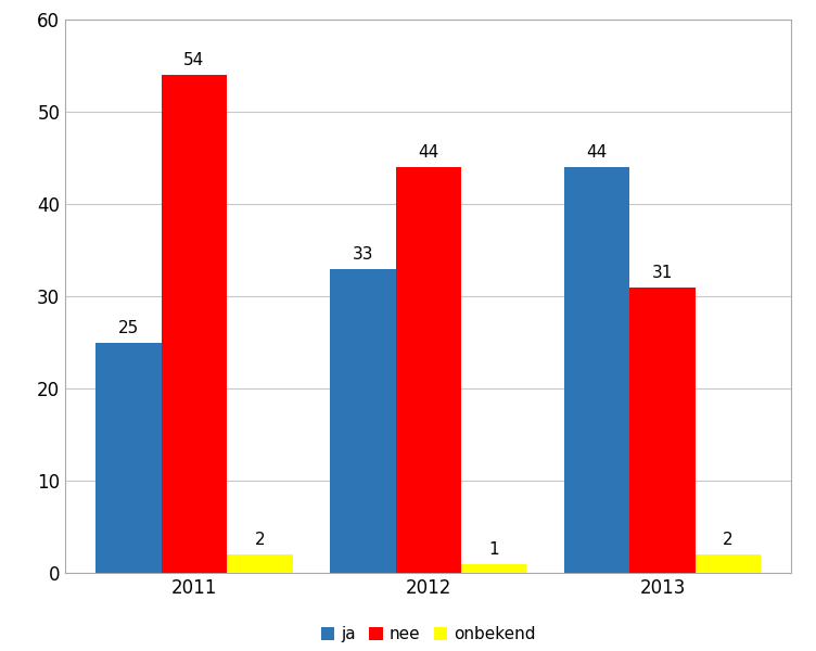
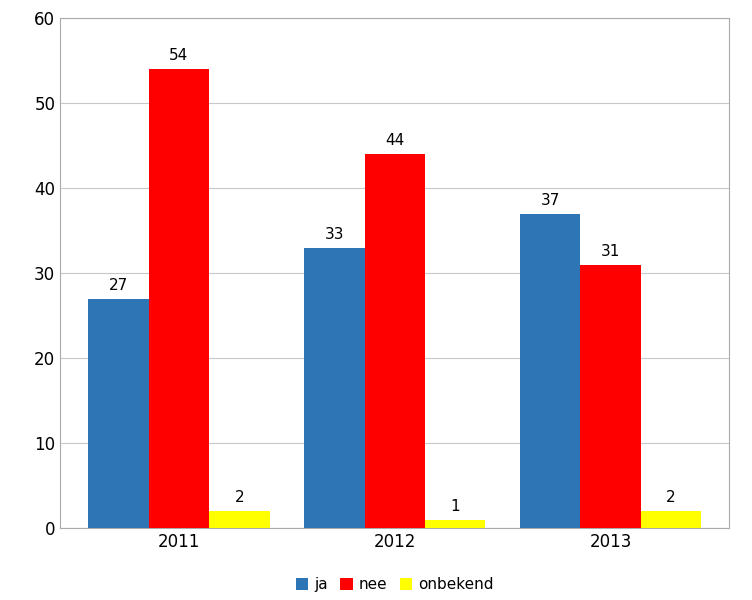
ja/2011: 25 -> 27
ja/2013: 44 -> 37
